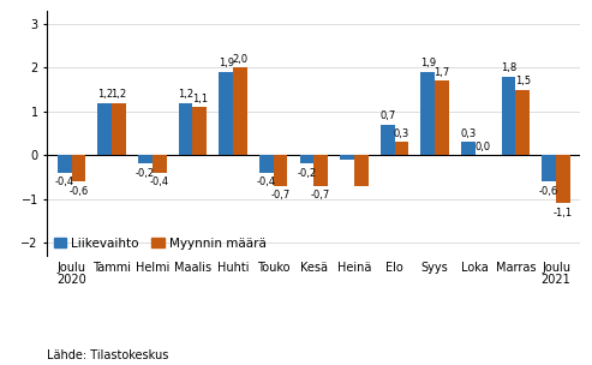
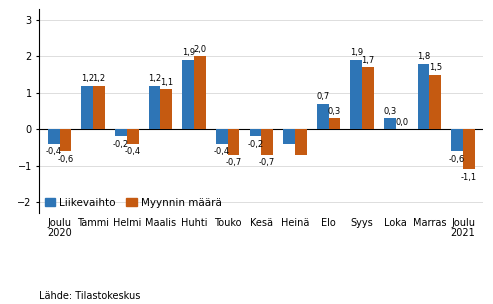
Liikevaihto/Heinä: -0.1 -> -0.4
